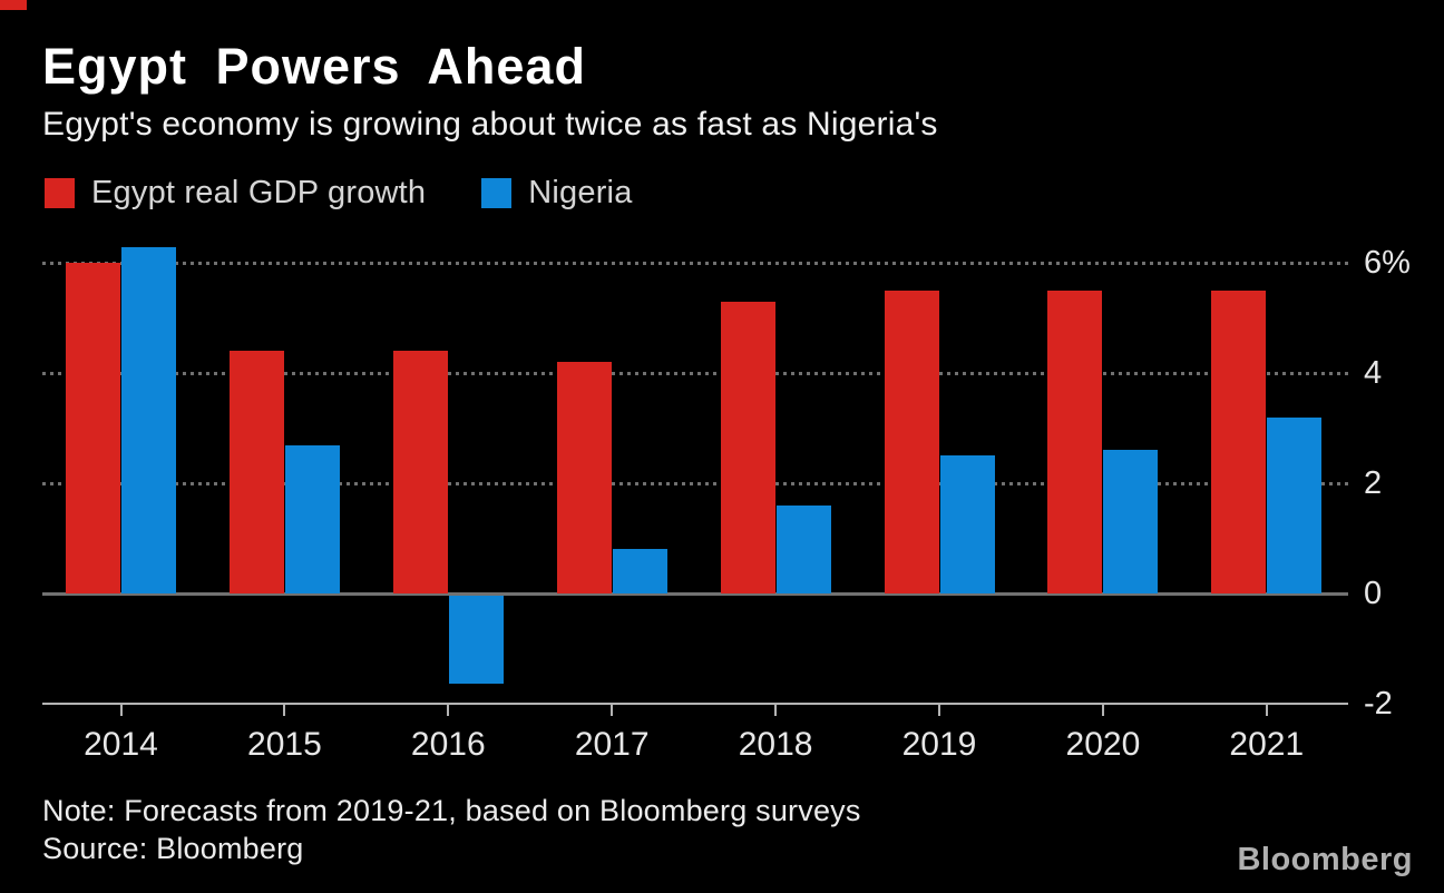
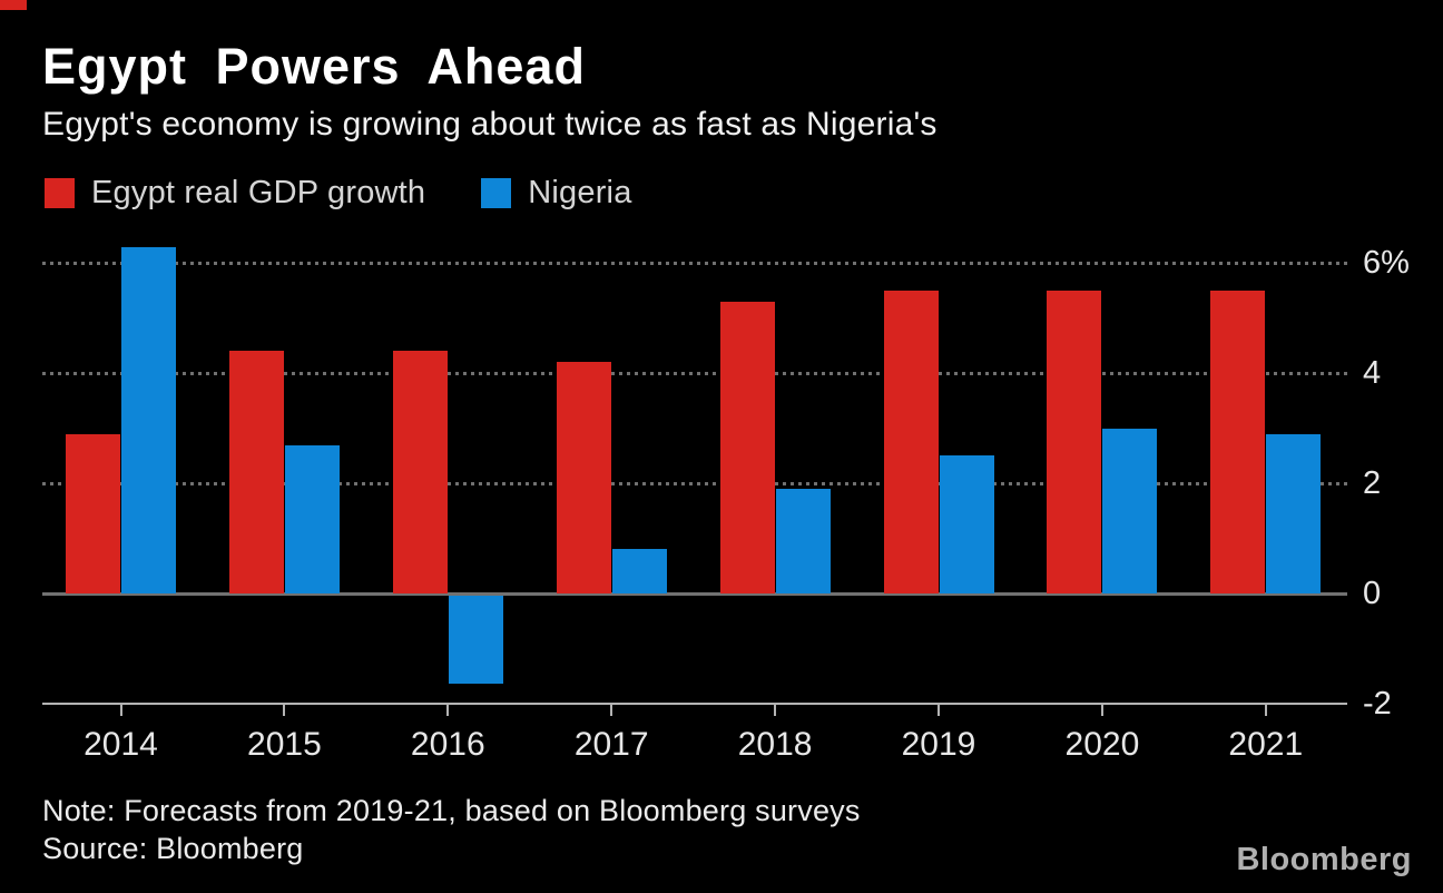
Egypt real GDP growth/2014: 6.0% -> 2.9%
Nigeria/2018: 1.6% -> 1.9%
Nigeria/2020: 2.6% -> 3.0%
Nigeria/2021: 3.2% -> 2.9%
